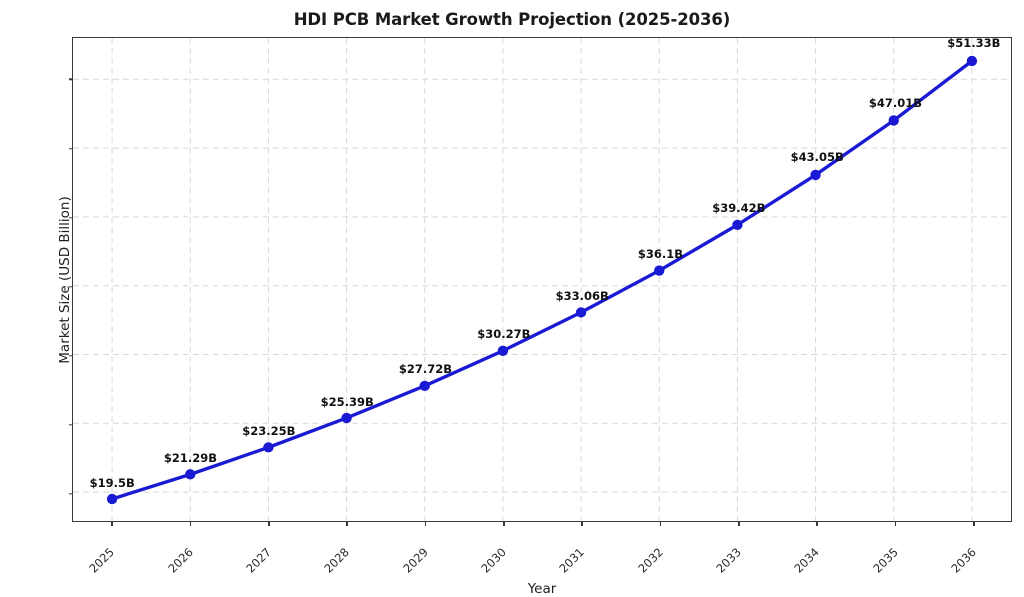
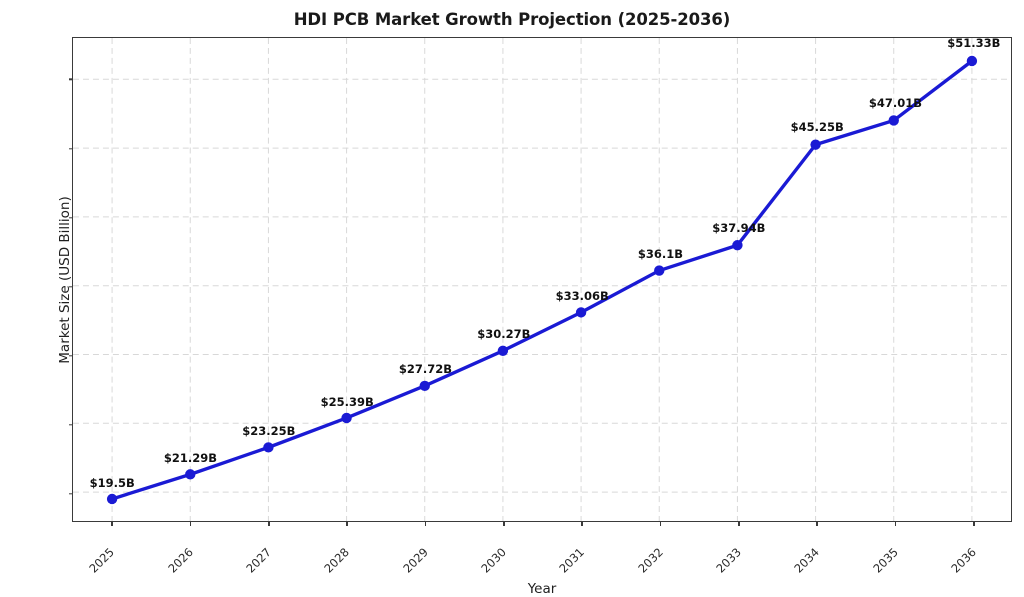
2033: $39.42B -> $37.94B
2034: $43.05B -> $45.25B
